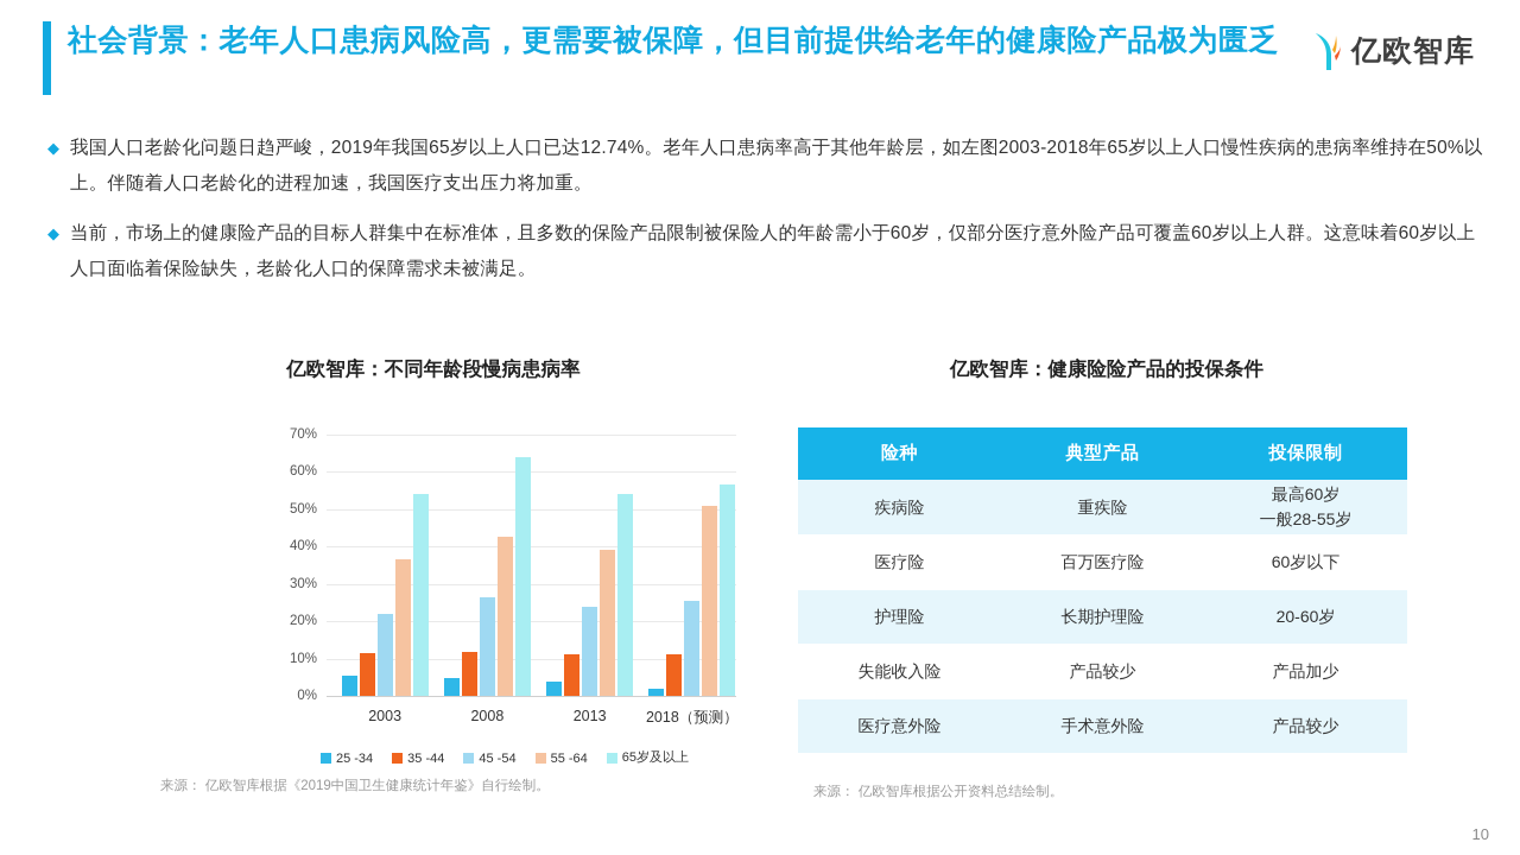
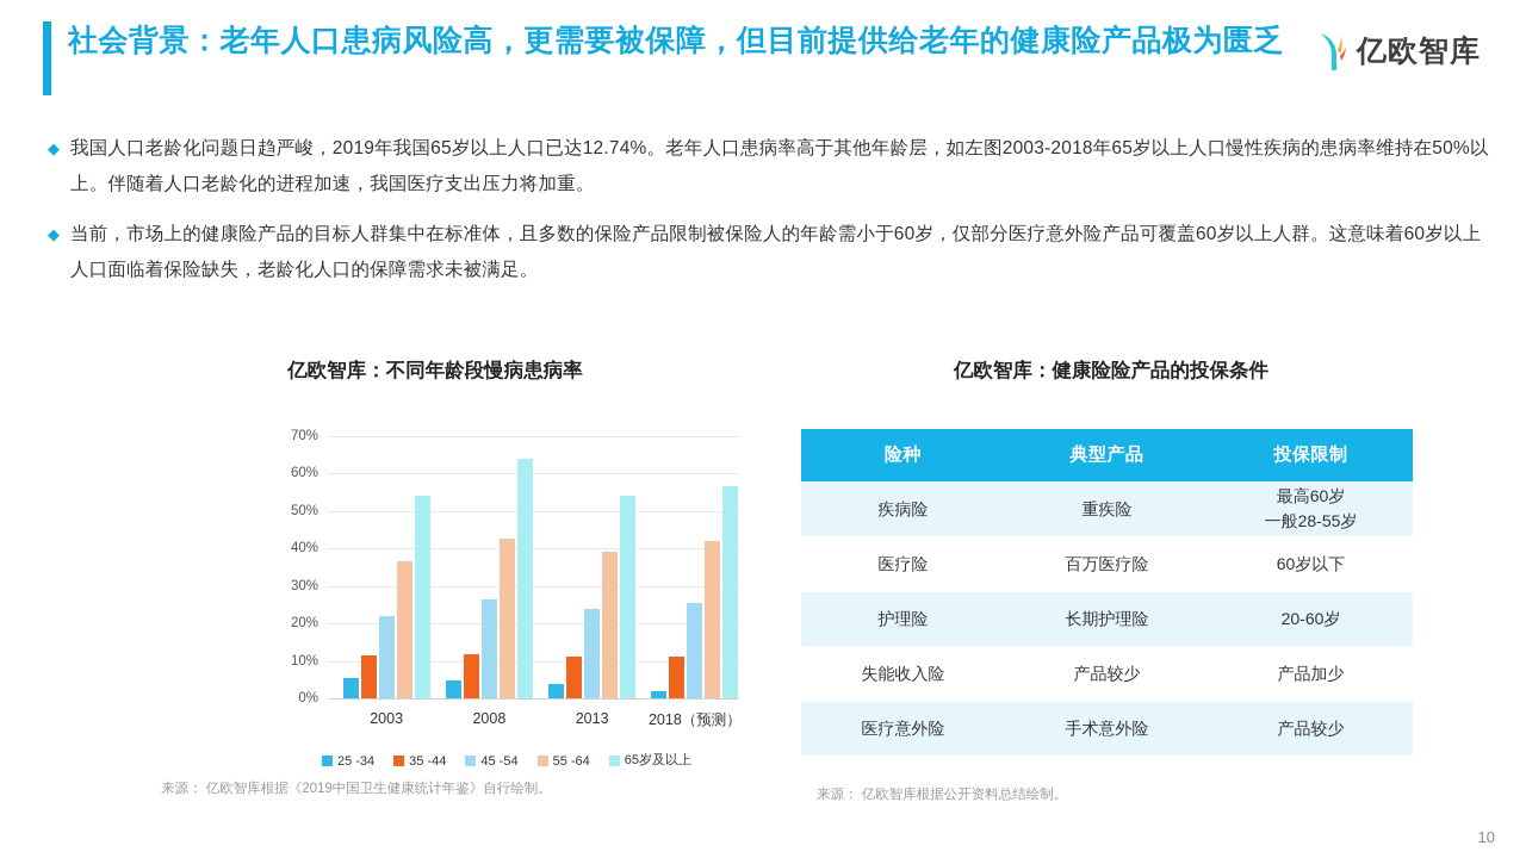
55 -64/2018（预测）: 51% -> 42%
